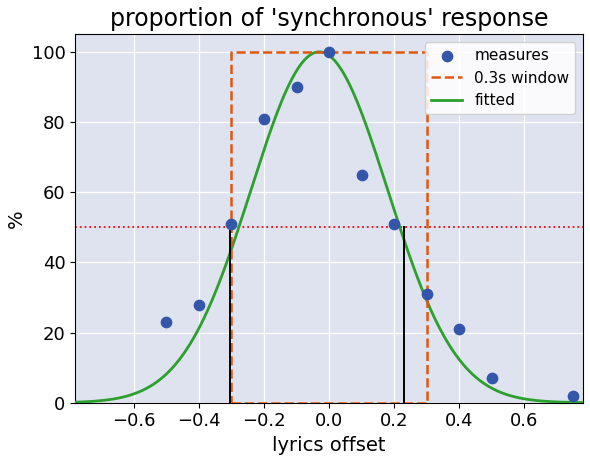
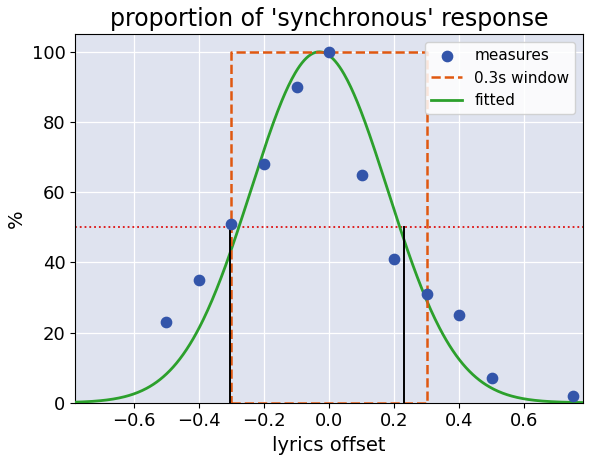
measures/−0.4: 28 -> 35
measures/−0.2: 81 -> 68
measures/0.2: 51 -> 41
measures/0.4: 21 -> 25
